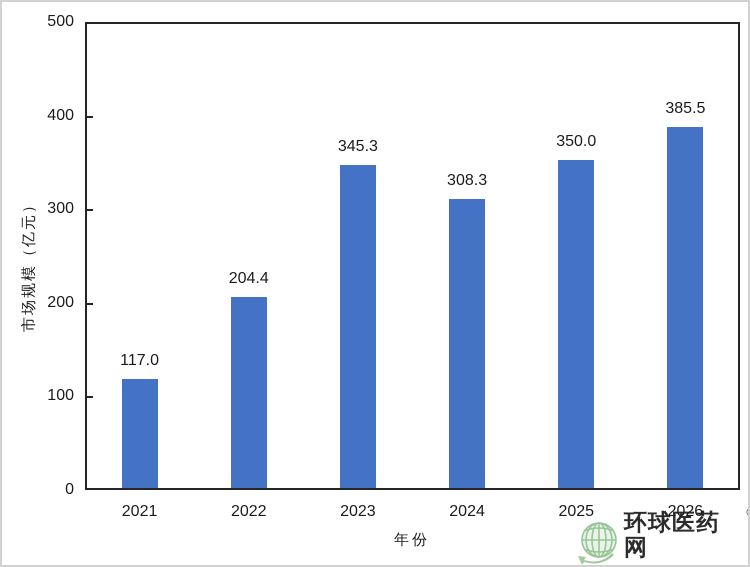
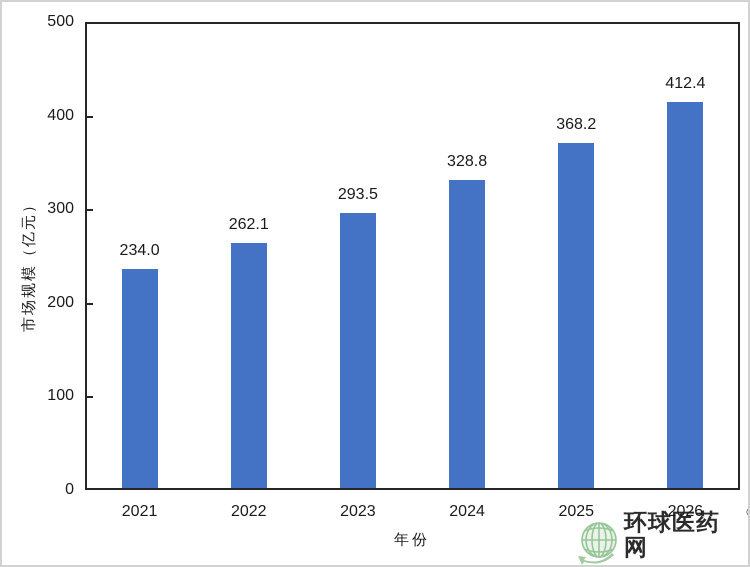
2021: 117.0 -> 234.0
2022: 204.4 -> 262.1
2023: 345.3 -> 293.5
2024: 308.3 -> 328.8
2025: 350.0 -> 368.2
2026: 385.5 -> 412.4
